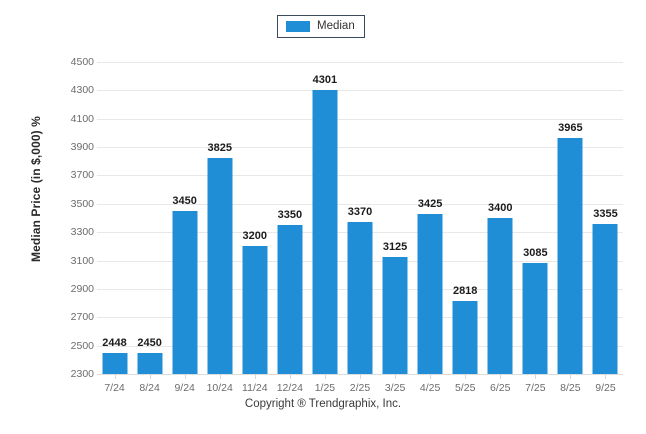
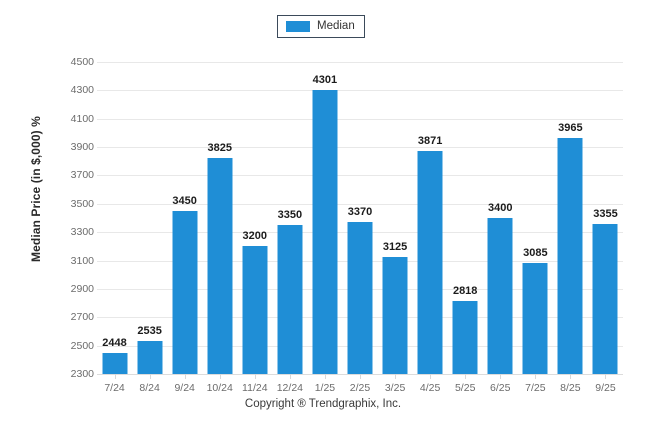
8/24: 2450 -> 2535
4/25: 3425 -> 3871
